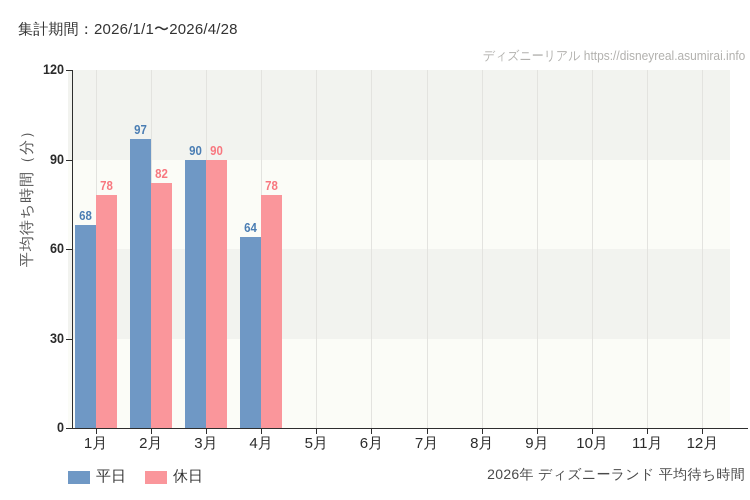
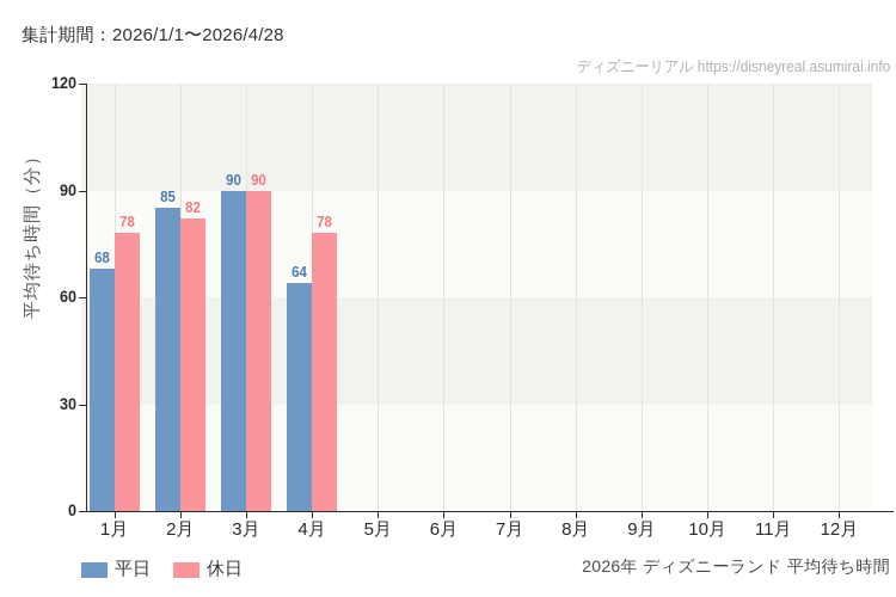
平日/2月: 97 -> 85
